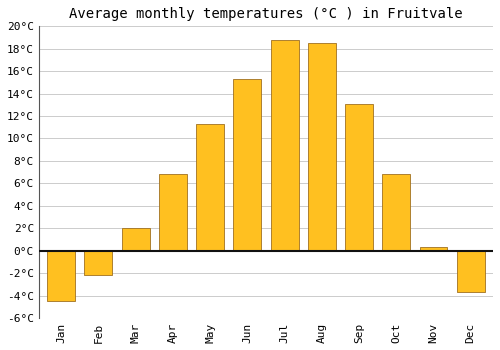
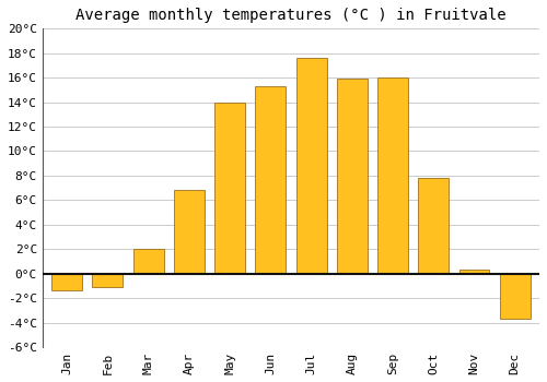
Jan: -4.5°C -> -1.4°C
Feb: -2.2°C -> -1.1°C
May: 11.3°C -> 14.0°C
Jul: 18.8°C -> 17.6°C
Aug: 18.5°C -> 15.9°C
Sep: 13.1°C -> 16.0°C
Oct: 6.8°C -> 7.8°C
